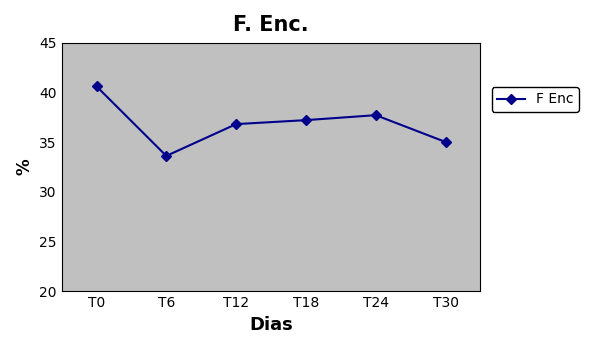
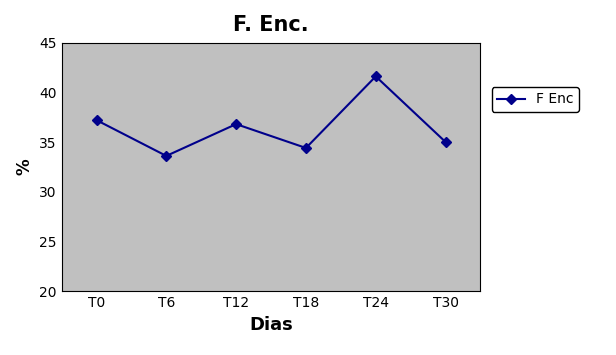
T0: 40.6 -> 37.2
T18: 37.2 -> 34.4
T24: 37.7 -> 41.6
